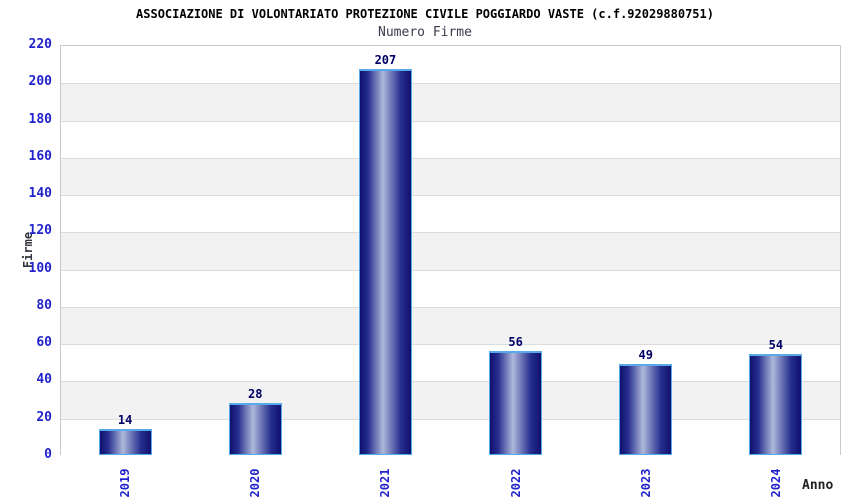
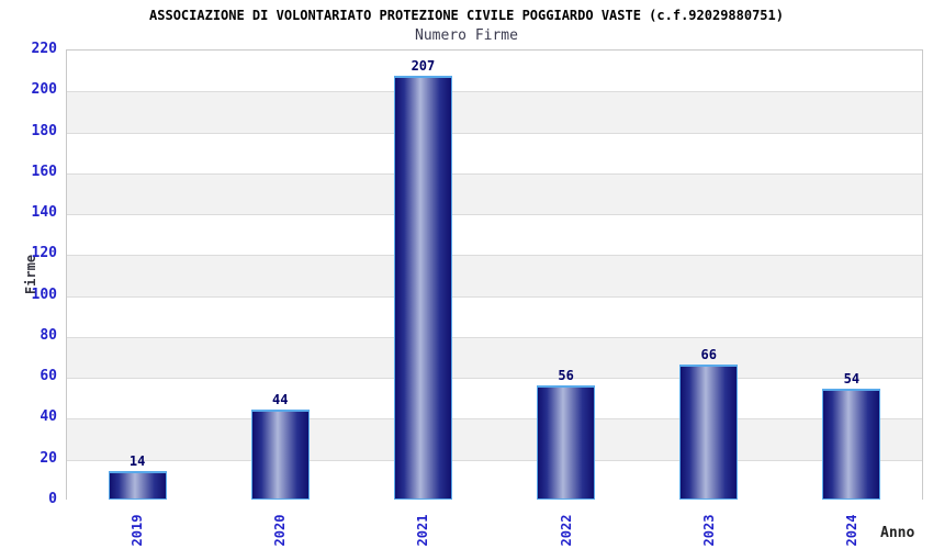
2020: 28 -> 44
2023: 49 -> 66
